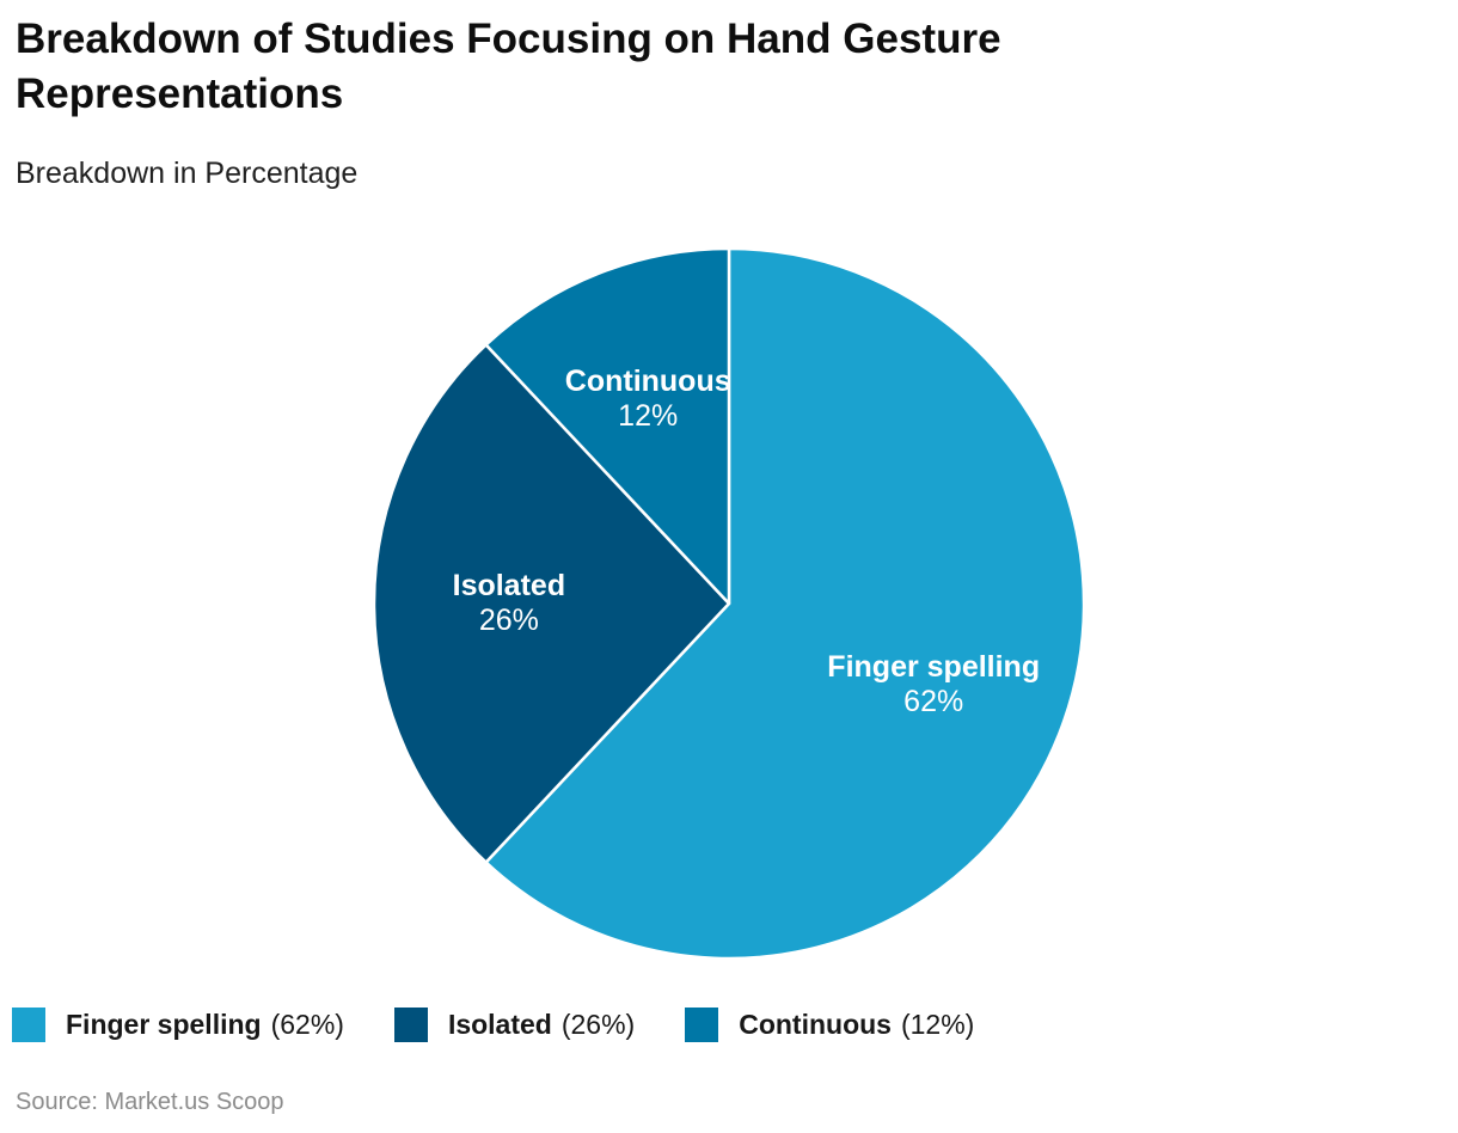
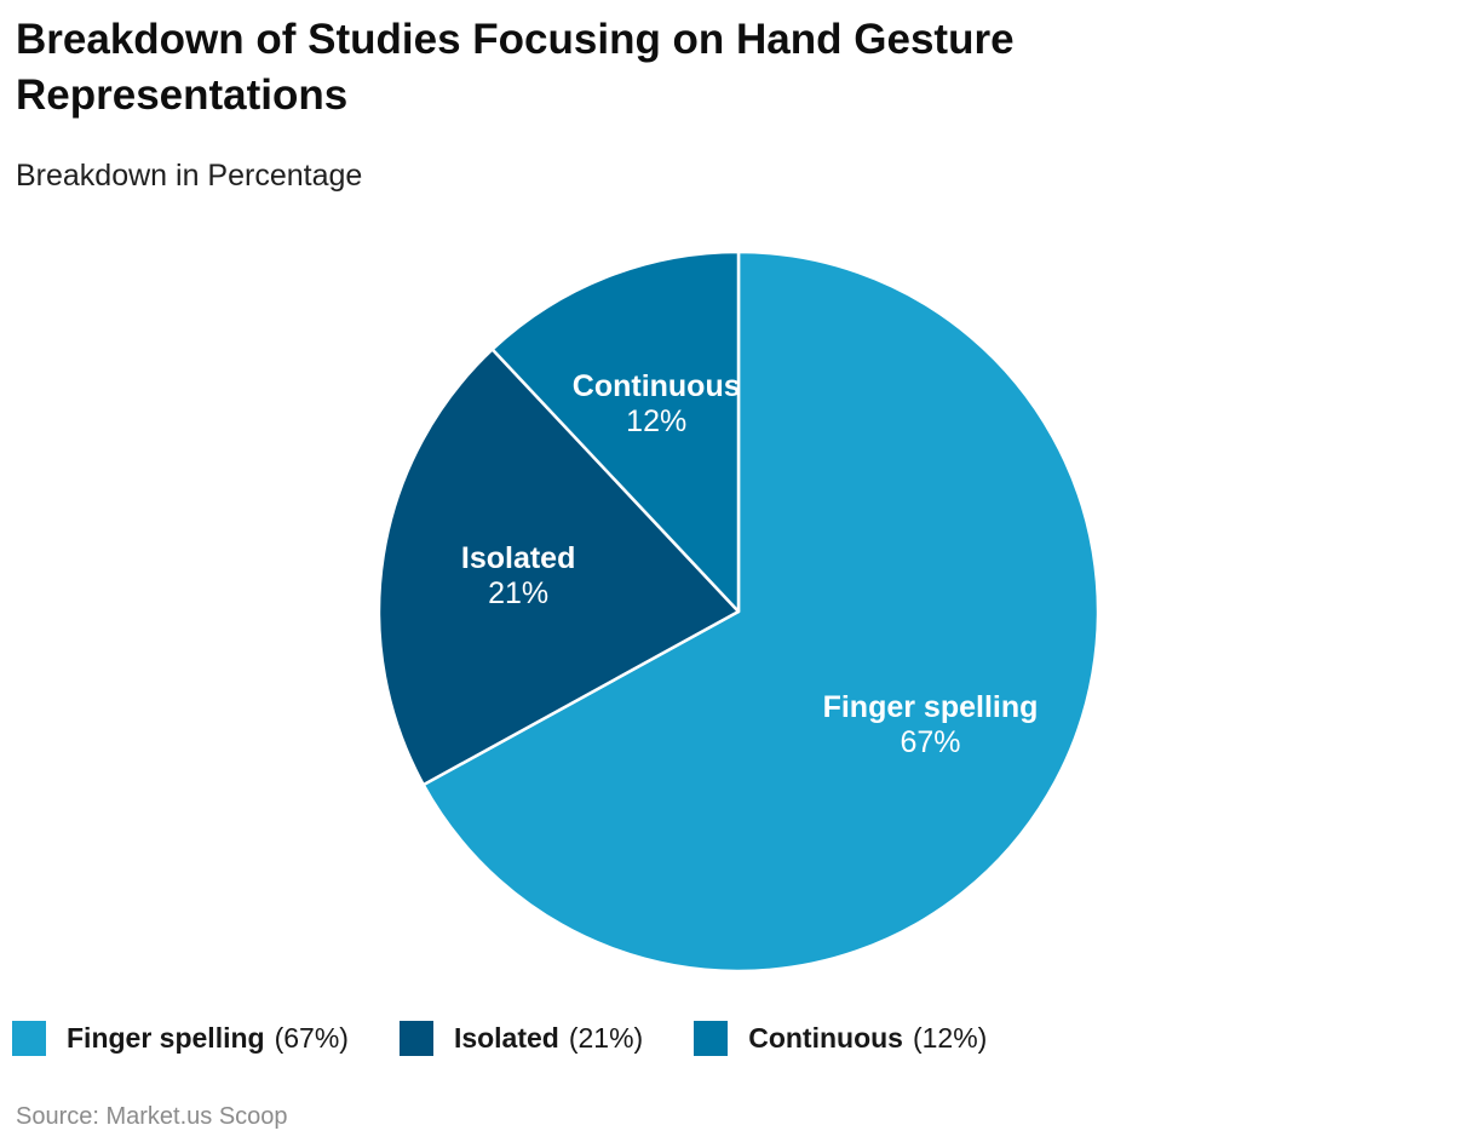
Finger spelling: 62% -> 67%
Isolated: 26% -> 21%
